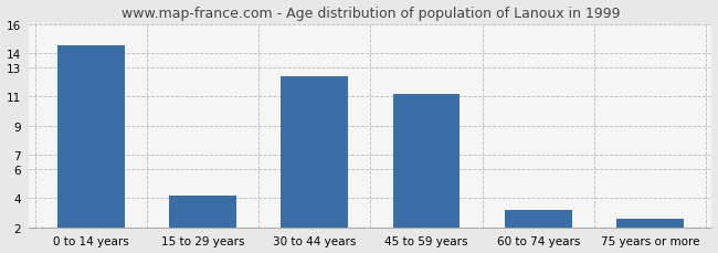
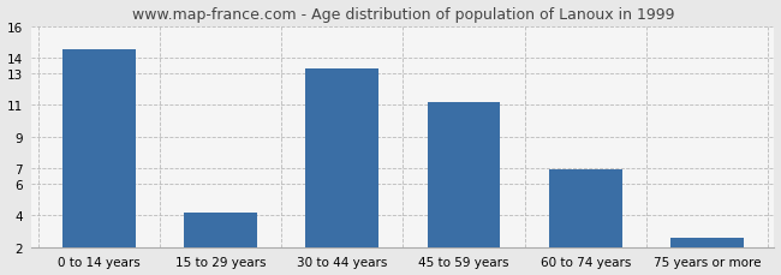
30 to 44 years: 12.4 -> 13.3
60 to 74 years: 3.2 -> 6.9
